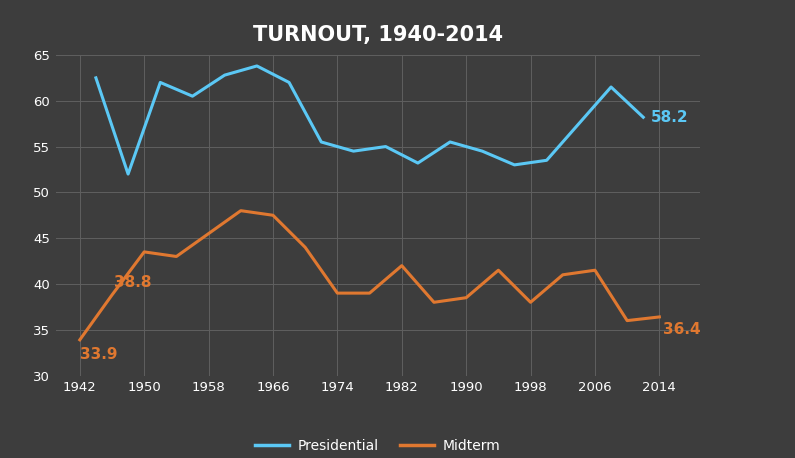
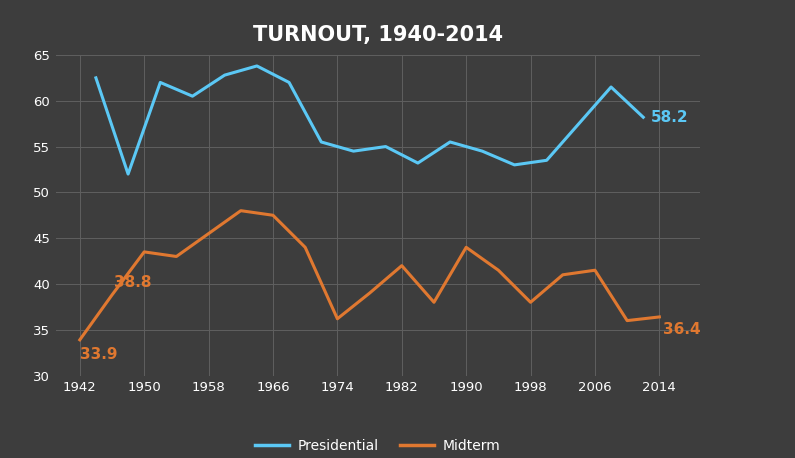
Midterm/1974: 39.0 -> 36.2
Midterm/1990: 38.5 -> 44.0
